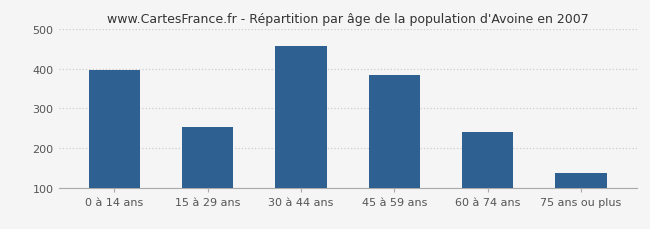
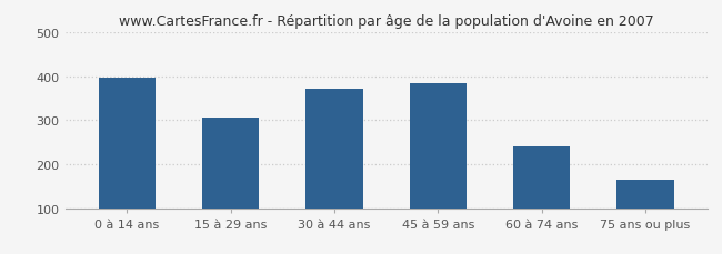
15 à 29 ans: 253 -> 305
30 à 44 ans: 456 -> 370
75 ans ou plus: 136 -> 165
